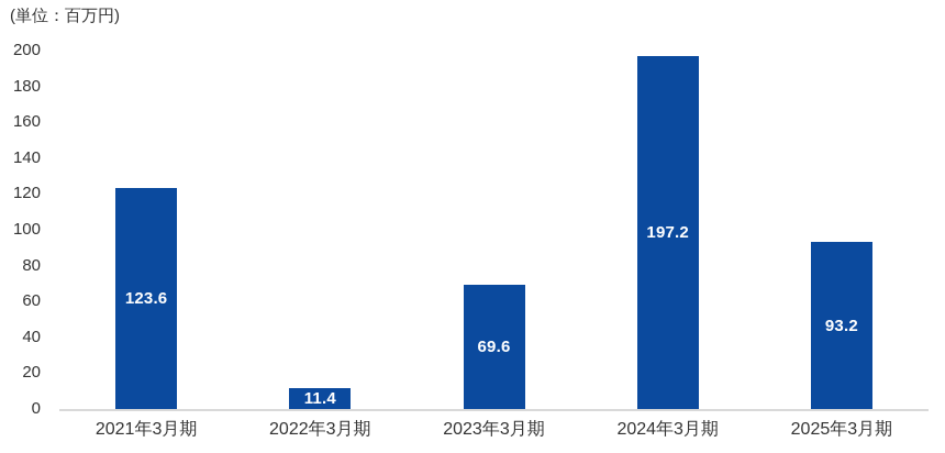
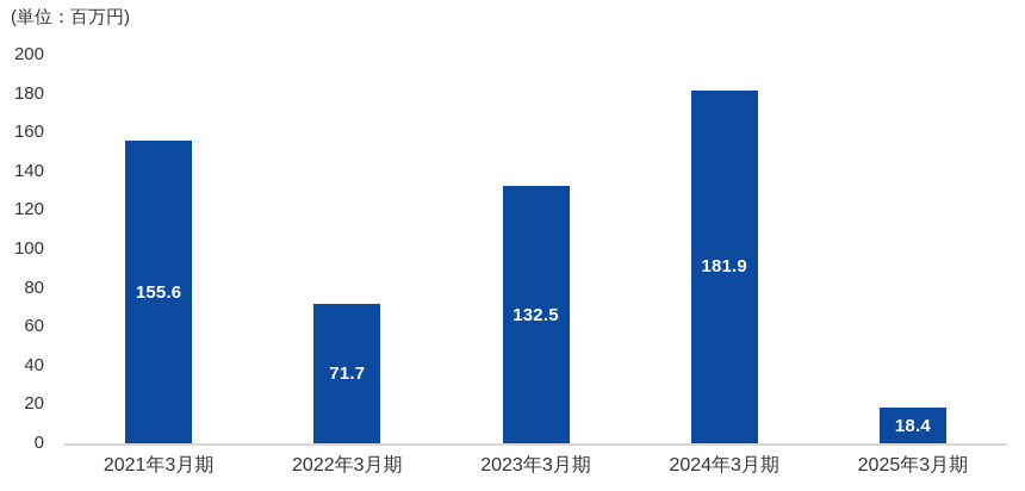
2021年3月期: 123.6 -> 155.6
2022年3月期: 11.4 -> 71.7
2023年3月期: 69.6 -> 132.5
2024年3月期: 197.2 -> 181.9
2025年3月期: 93.2 -> 18.4
